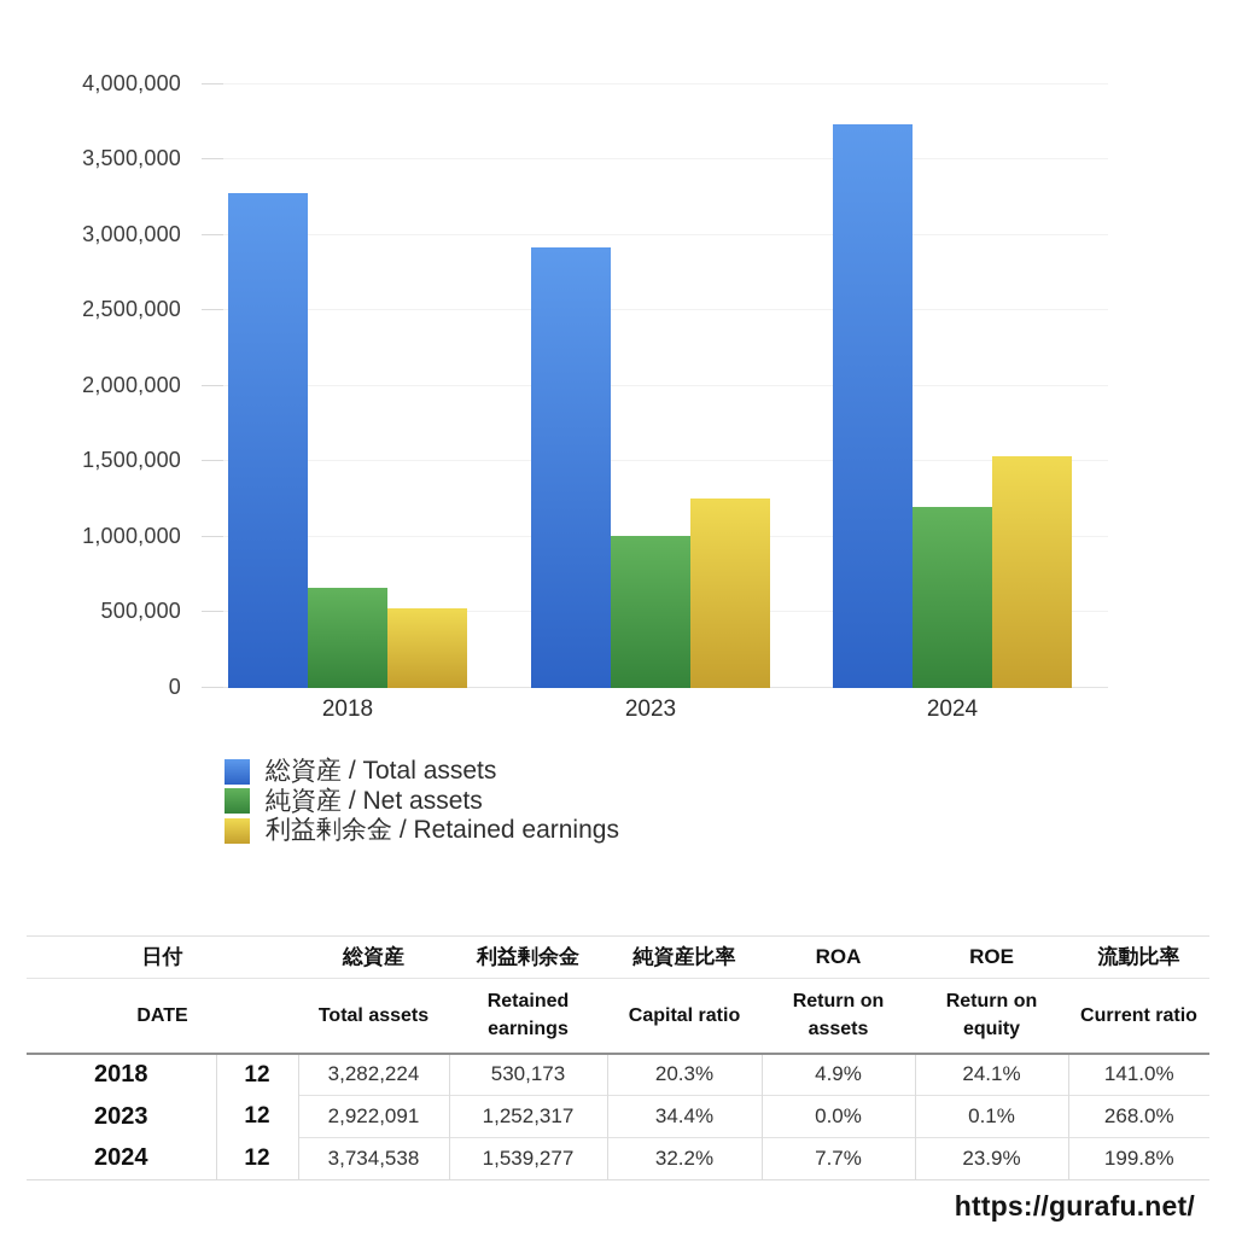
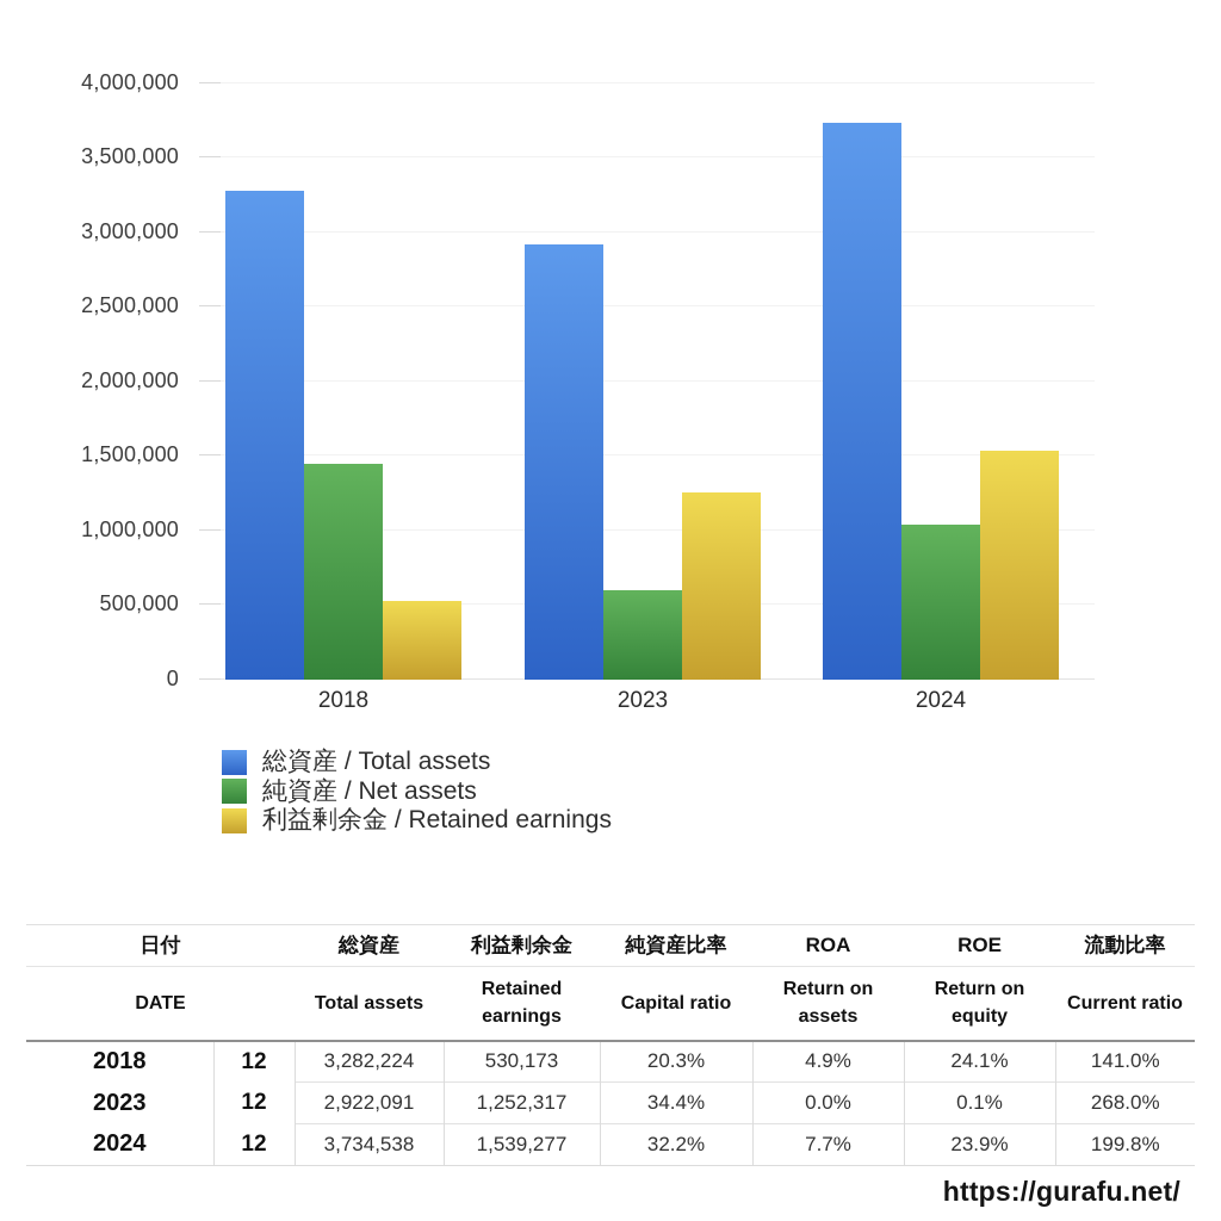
純資産 / Net assets/2018: 670000 -> 1450000
純資産 / Net assets/2023: 1000000 -> 600000
純資産 / Net assets/2024: 1200000 -> 1040000
